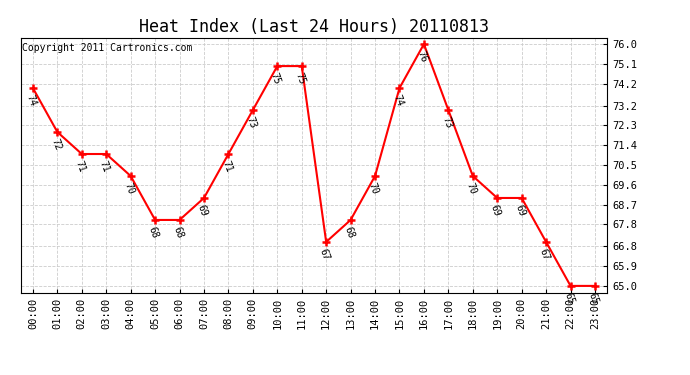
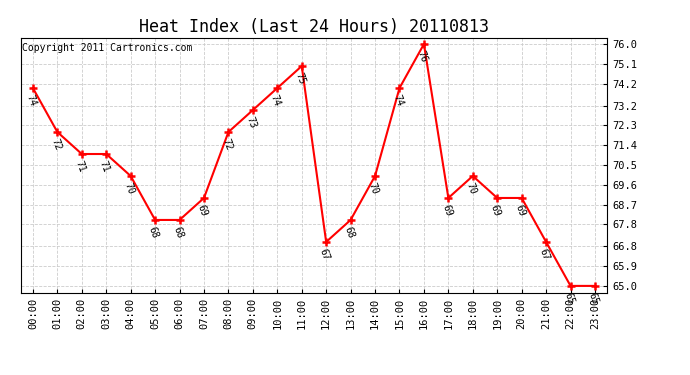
08:00: 71 -> 72
10:00: 75 -> 74
17:00: 73 -> 69
